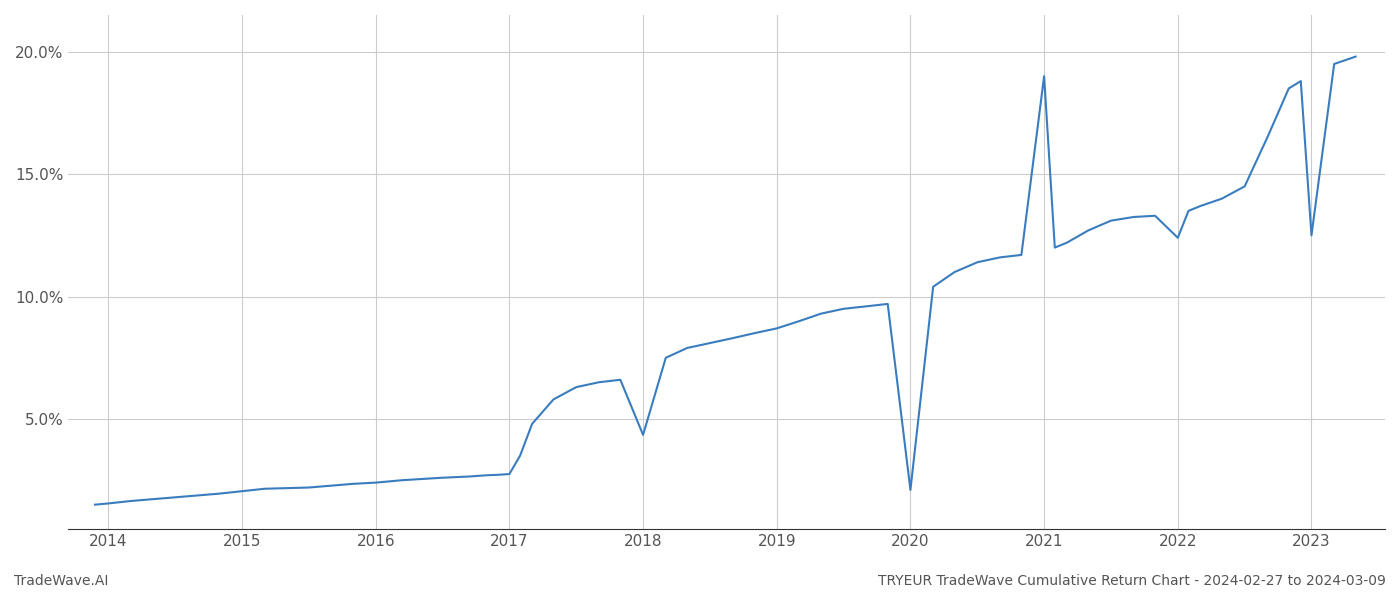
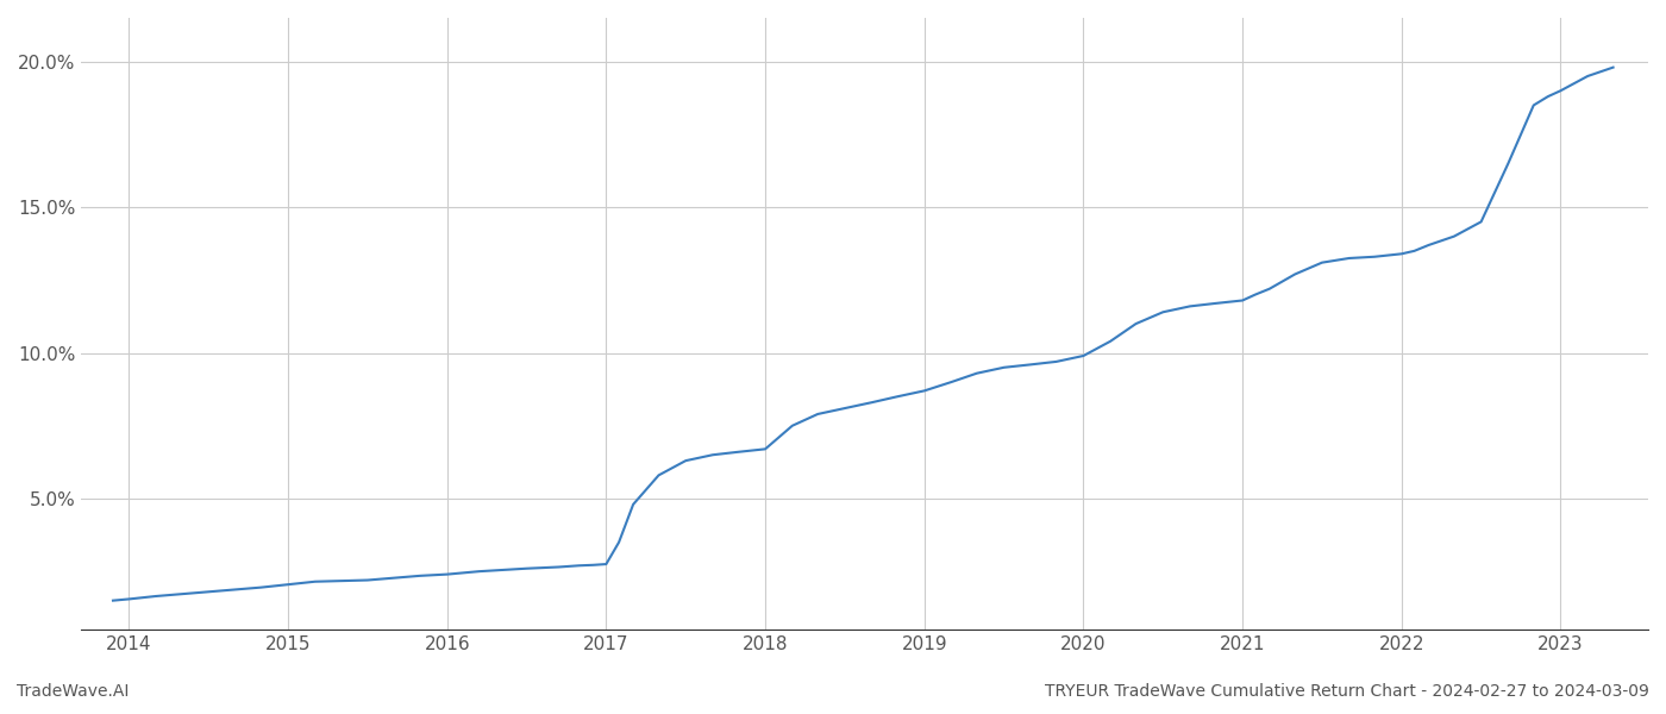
2018: 4.35% -> 6.70%
2020: 2.10% -> 9.90%
2021: 19.00% -> 11.80%
2022: 12.40% -> 13.40%
2023: 12.50% -> 19.00%
